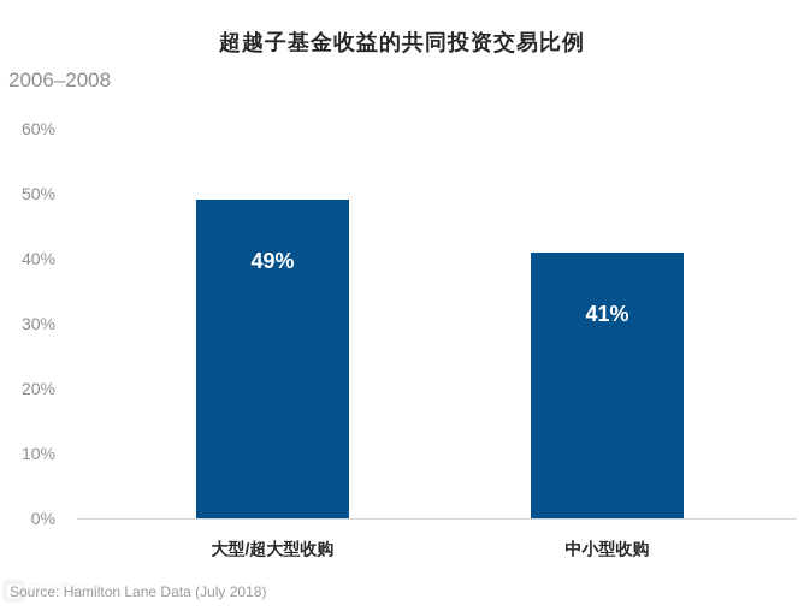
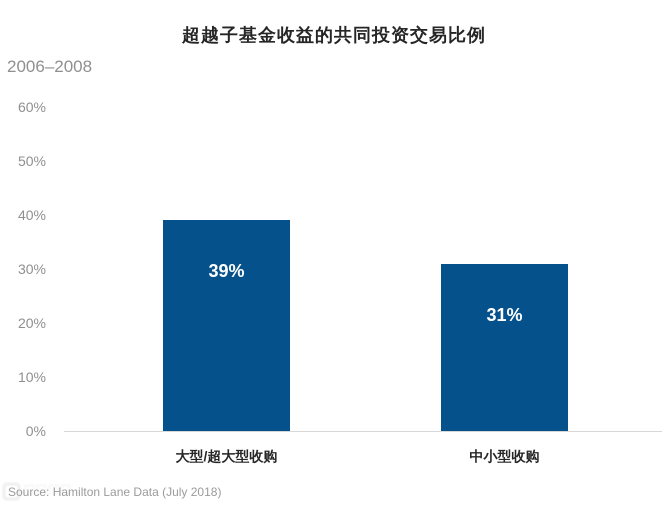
大型/超大型收购: 49% -> 39%
中小型收购: 41% -> 31%
